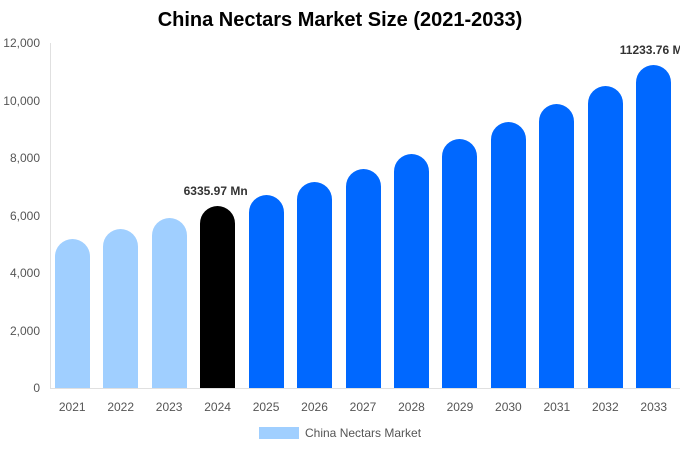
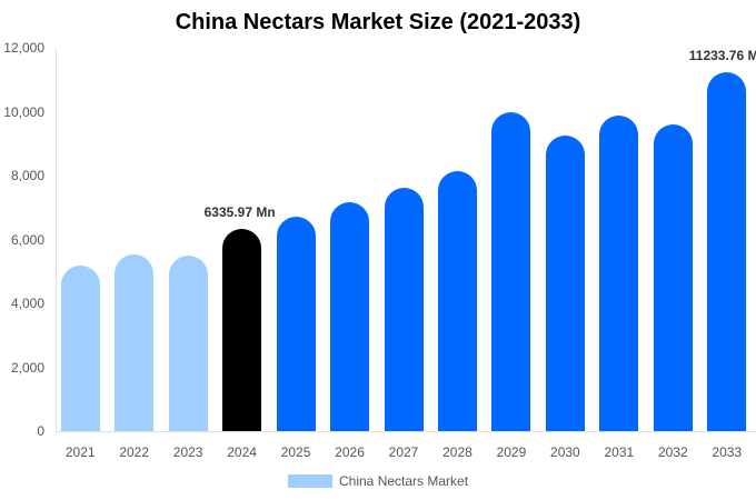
2023: 5900 -> 5500
2029: 8700 -> 10000
2032: 10500 -> 9600
